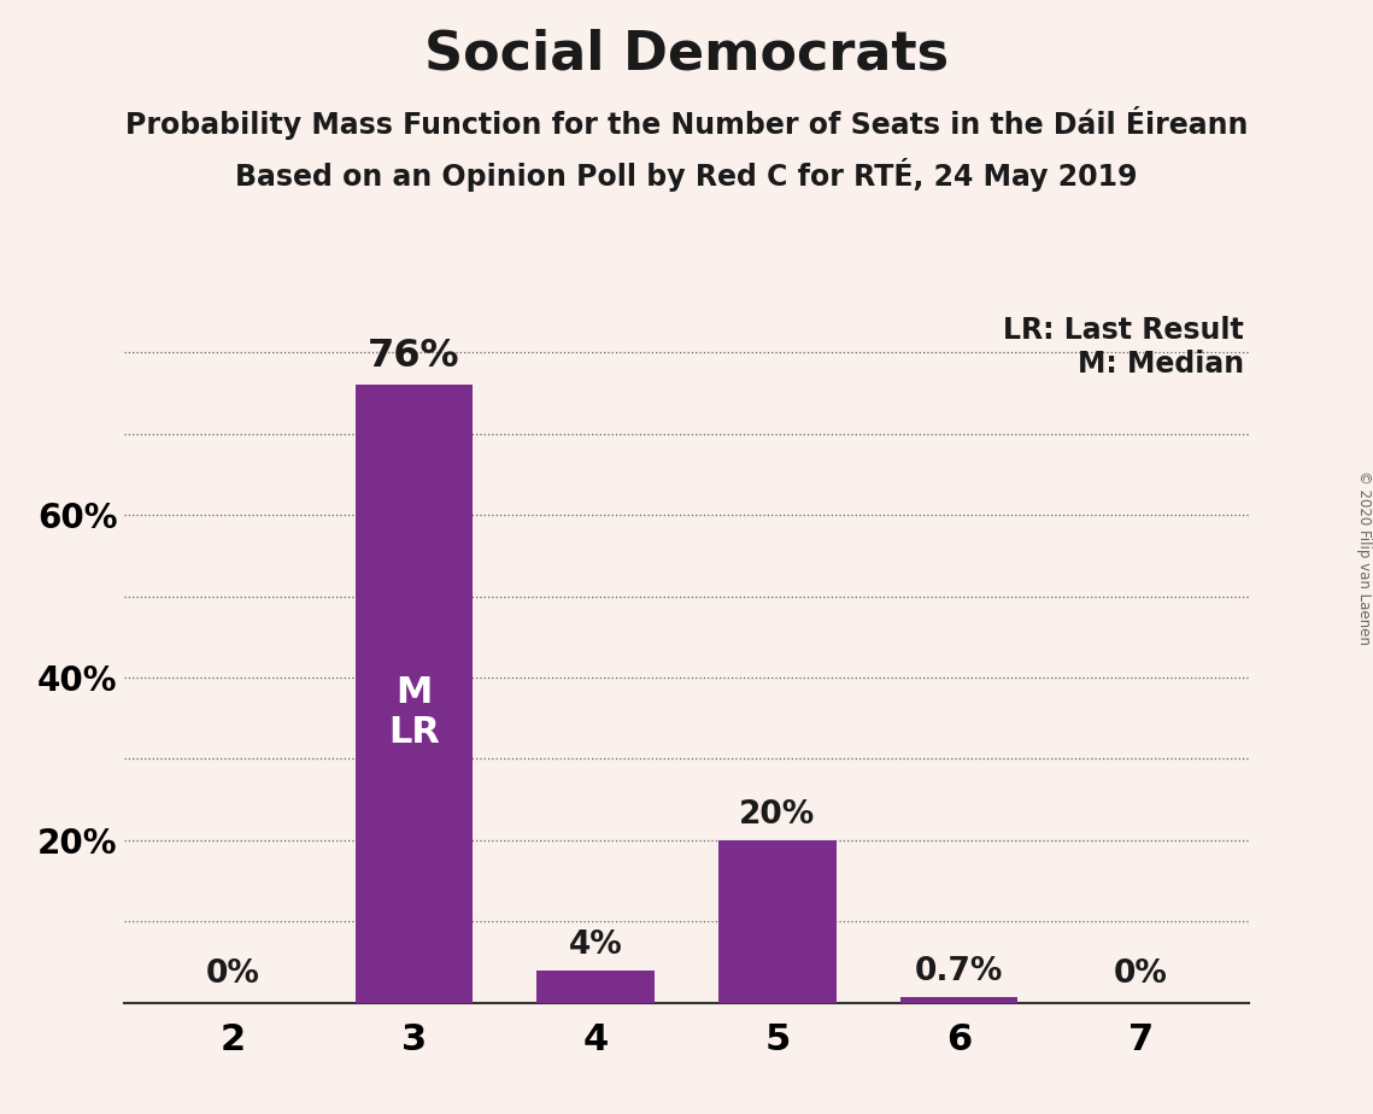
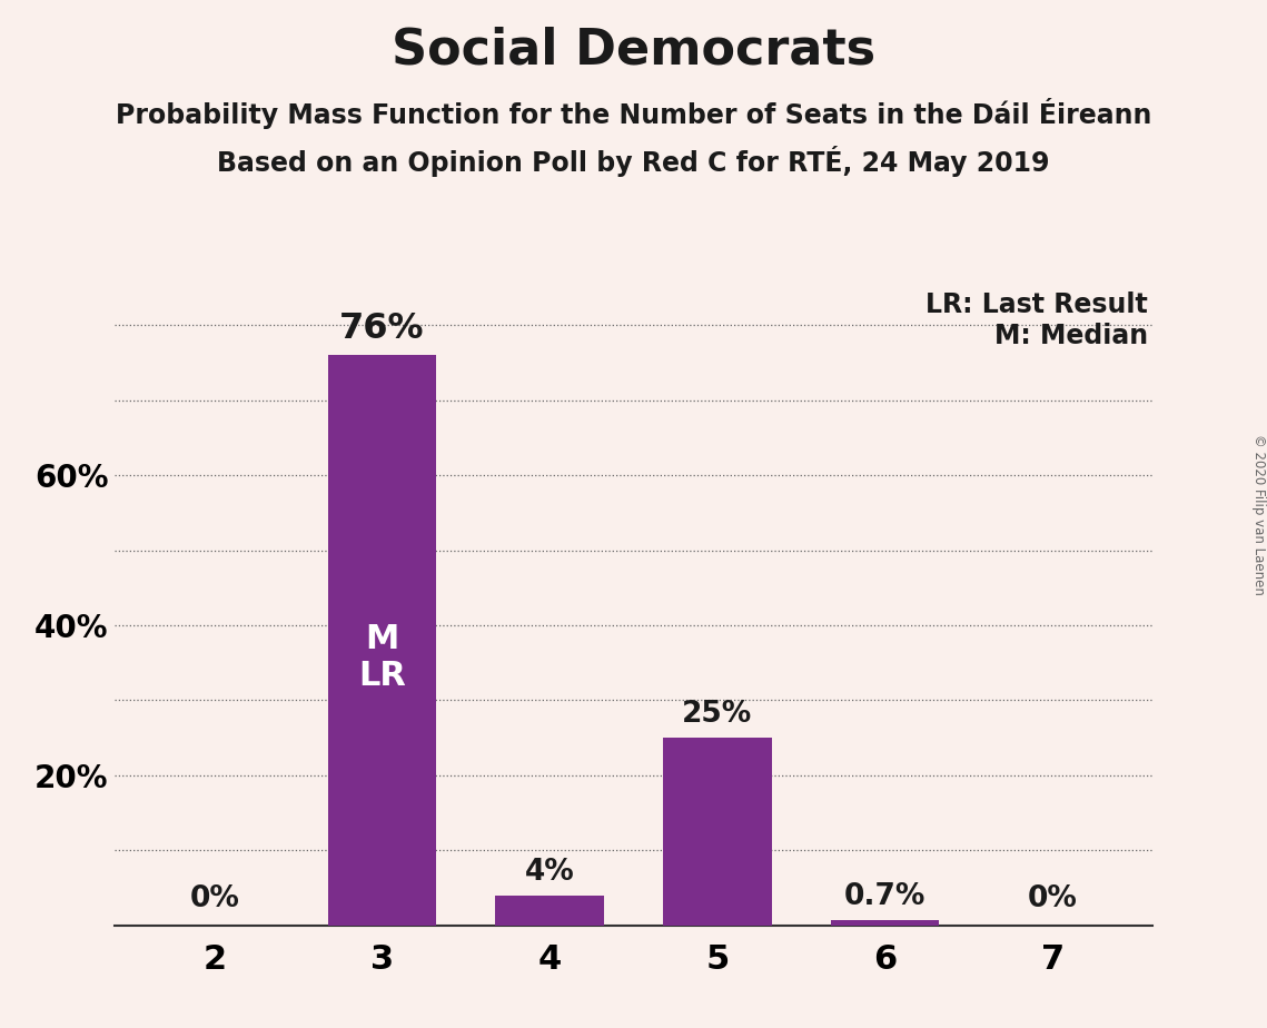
5: 20% -> 25%
